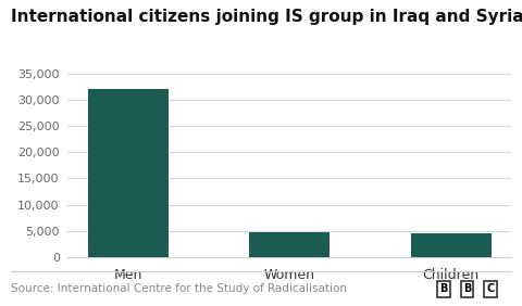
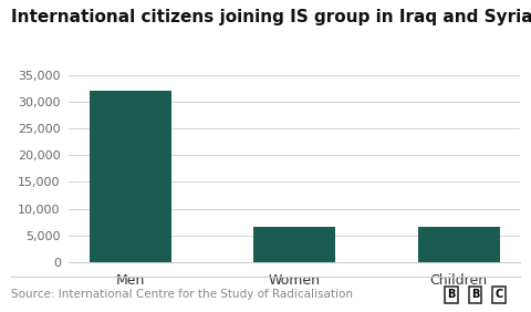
Women: 4,800 -> 6,500
Children: 4,600 -> 6,500
